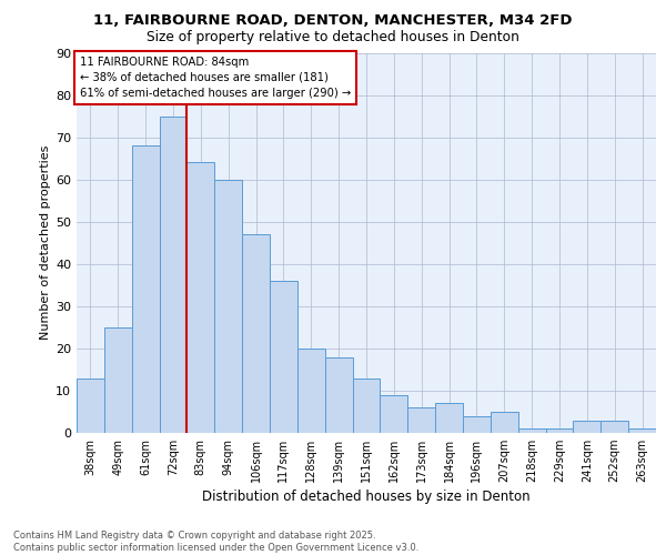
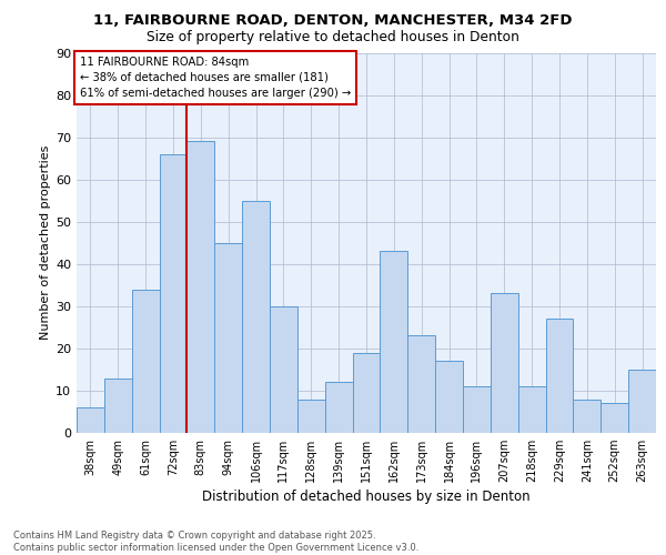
38sqm: 13 -> 6
49sqm: 25 -> 13
61sqm: 68 -> 34
72sqm: 75 -> 66
83sqm: 64 -> 69
94sqm: 60 -> 45
106sqm: 47 -> 55
117sqm: 36 -> 30
128sqm: 20 -> 8
139sqm: 18 -> 12
151sqm: 13 -> 19
162sqm: 9 -> 43
173sqm: 6 -> 23
184sqm: 7 -> 17
196sqm: 4 -> 11
207sqm: 5 -> 33
218sqm: 1 -> 11
229sqm: 1 -> 27
241sqm: 3 -> 8
252sqm: 3 -> 7
263sqm: 1 -> 15
